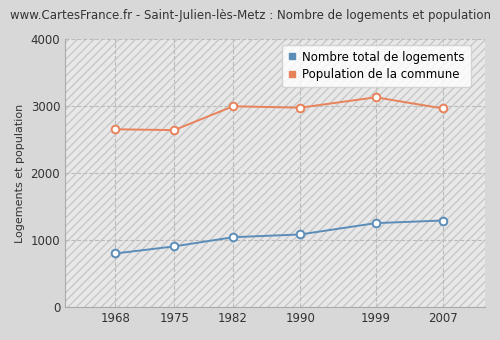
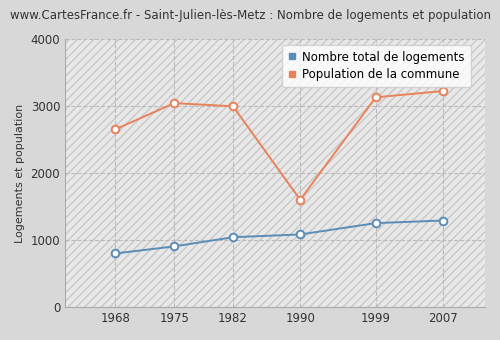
Population de la commune/1975: 2640 -> 3040
Population de la commune/1990: 2970 -> 1600
Population de la commune/2007: 2960 -> 3220
